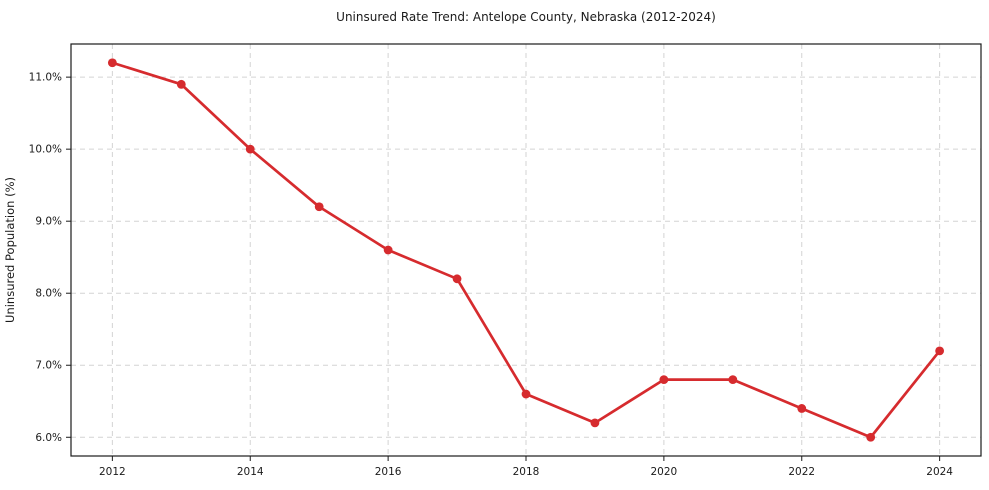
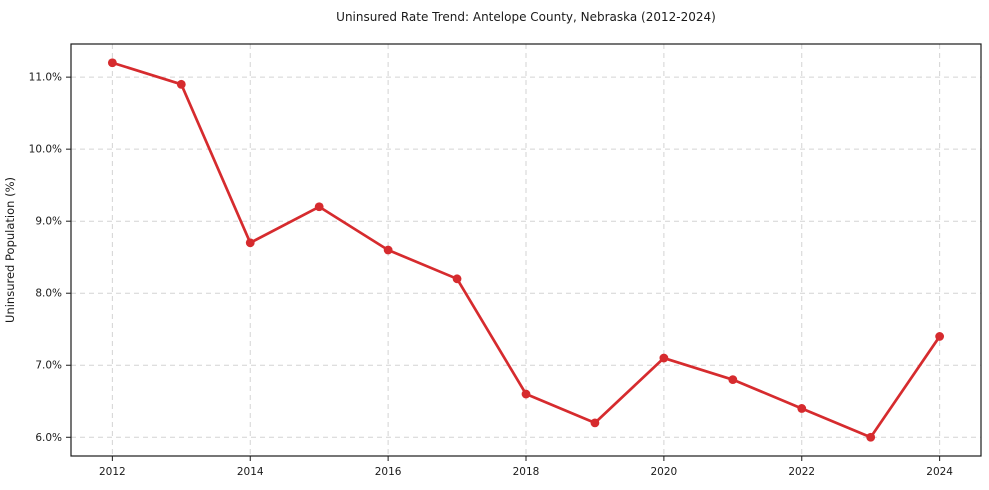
2014: 10.0% -> 8.7%
2020: 6.8% -> 7.1%
2024: 7.2% -> 7.4%
